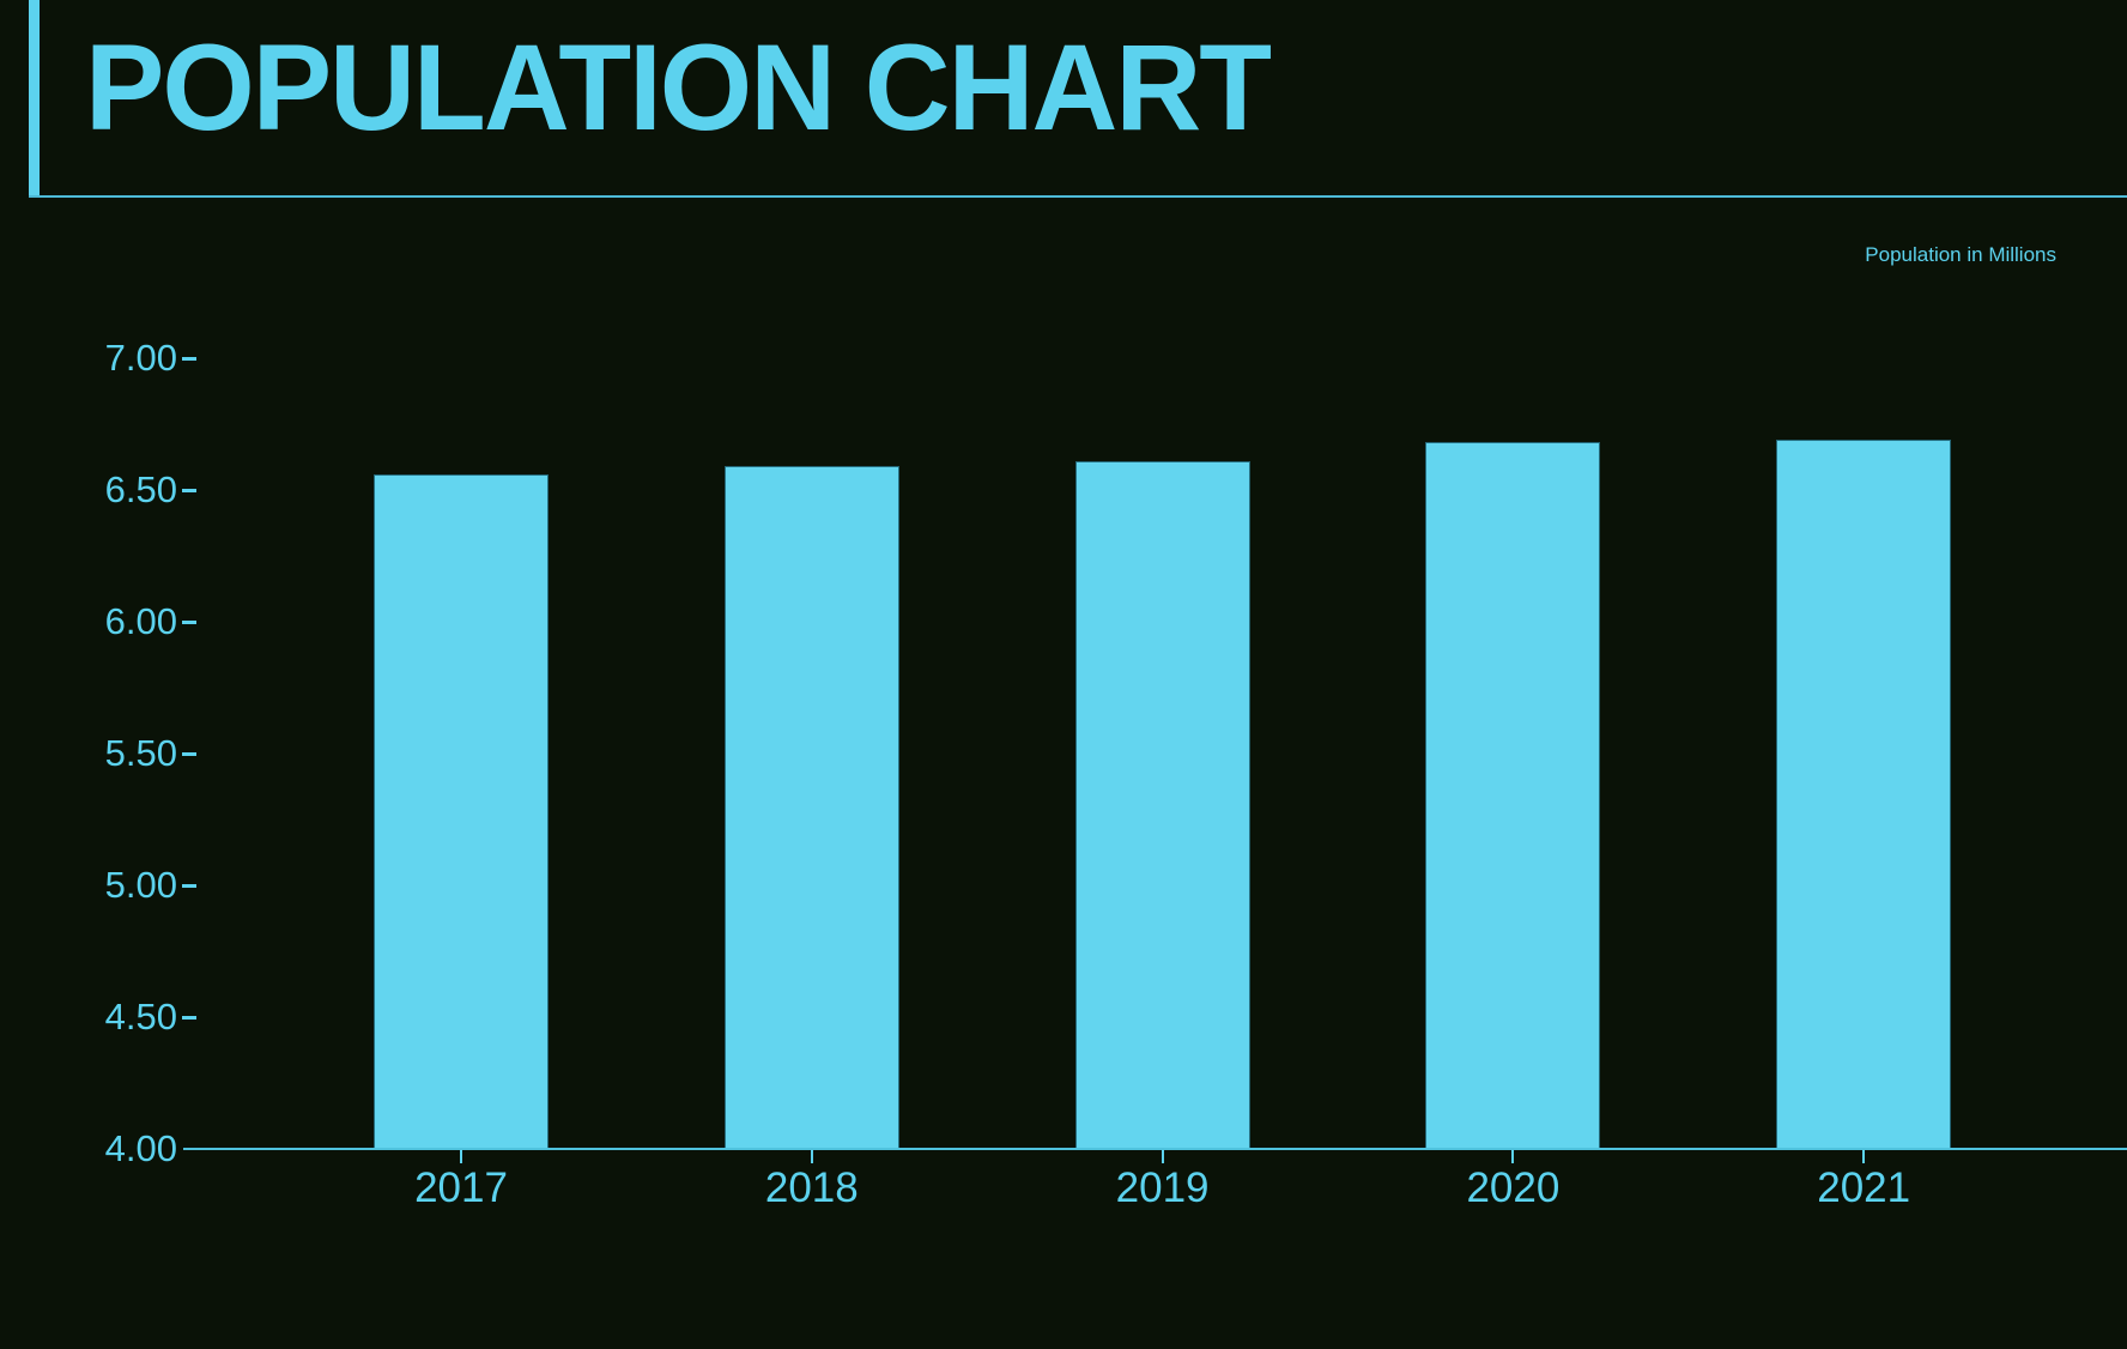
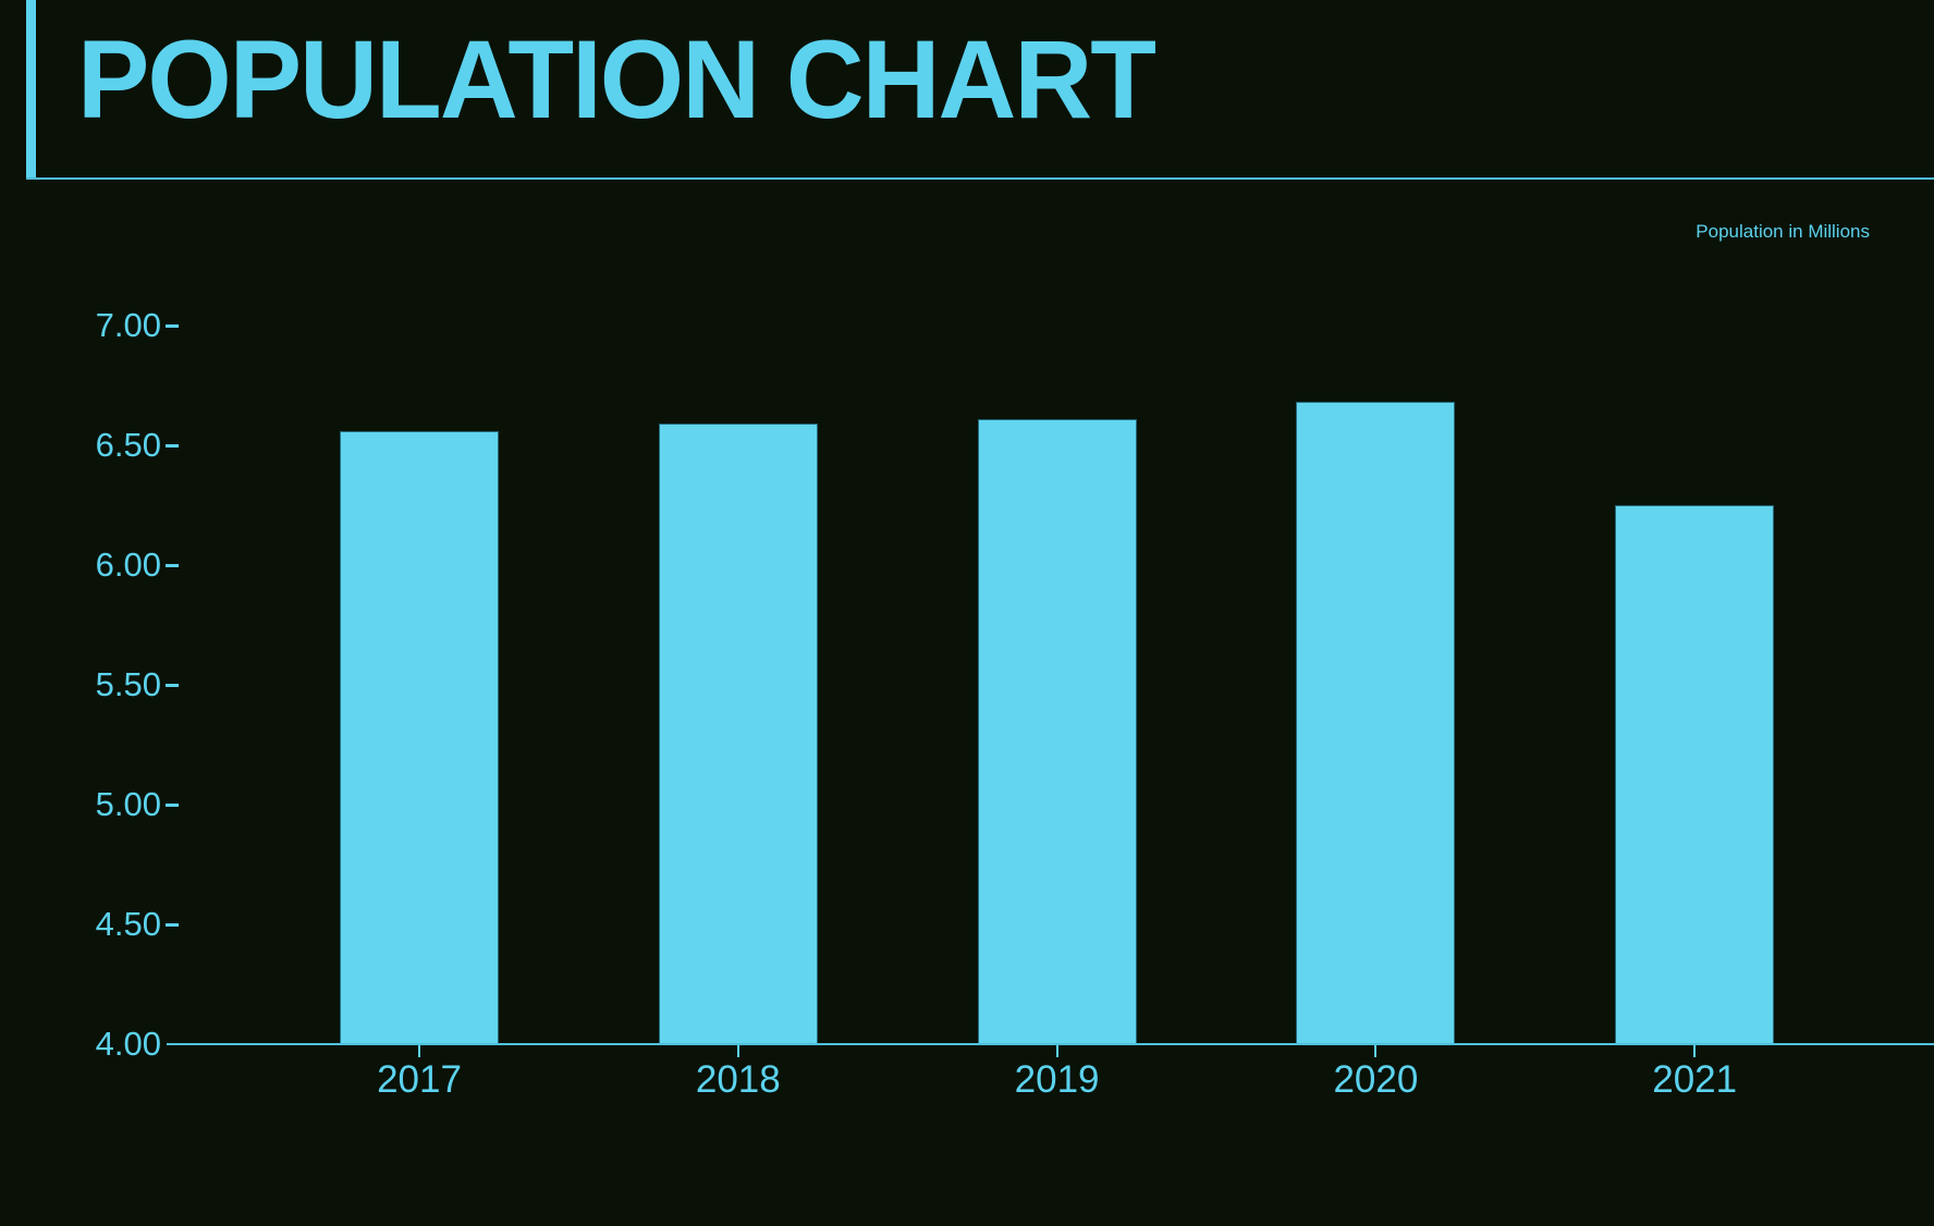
2021: 6.69 -> 6.25
